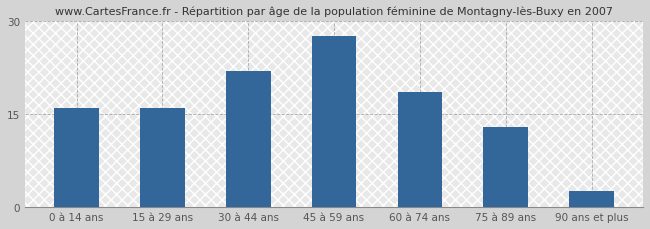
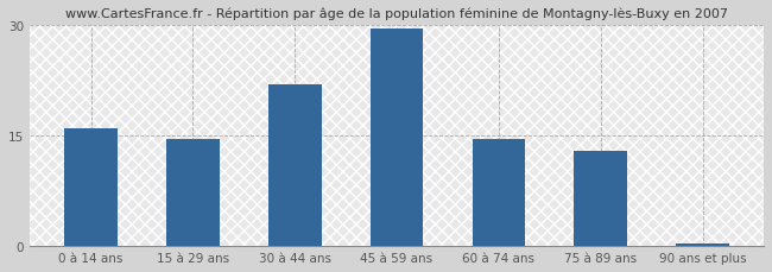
15 à 29 ans: 16.0 -> 14.5
45 à 59 ans: 27.6 -> 29.5
60 à 74 ans: 18.6 -> 14.5
90 ans et plus: 2.6 -> 0.3
